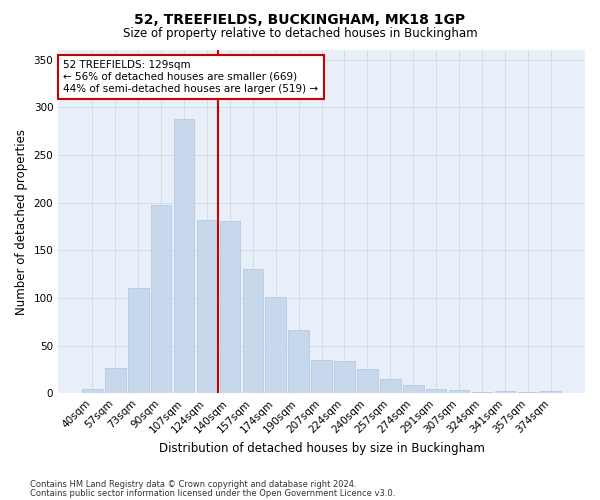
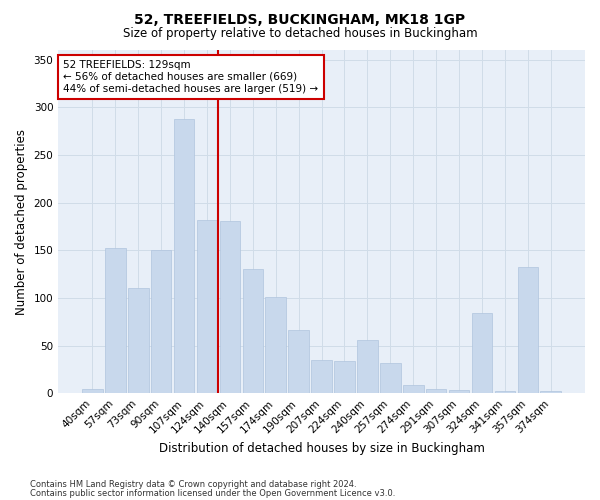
57sqm: 27 -> 152
90sqm: 197 -> 150
240sqm: 25 -> 56
257sqm: 15 -> 32
324sqm: 1 -> 84
357sqm: 1 -> 132
